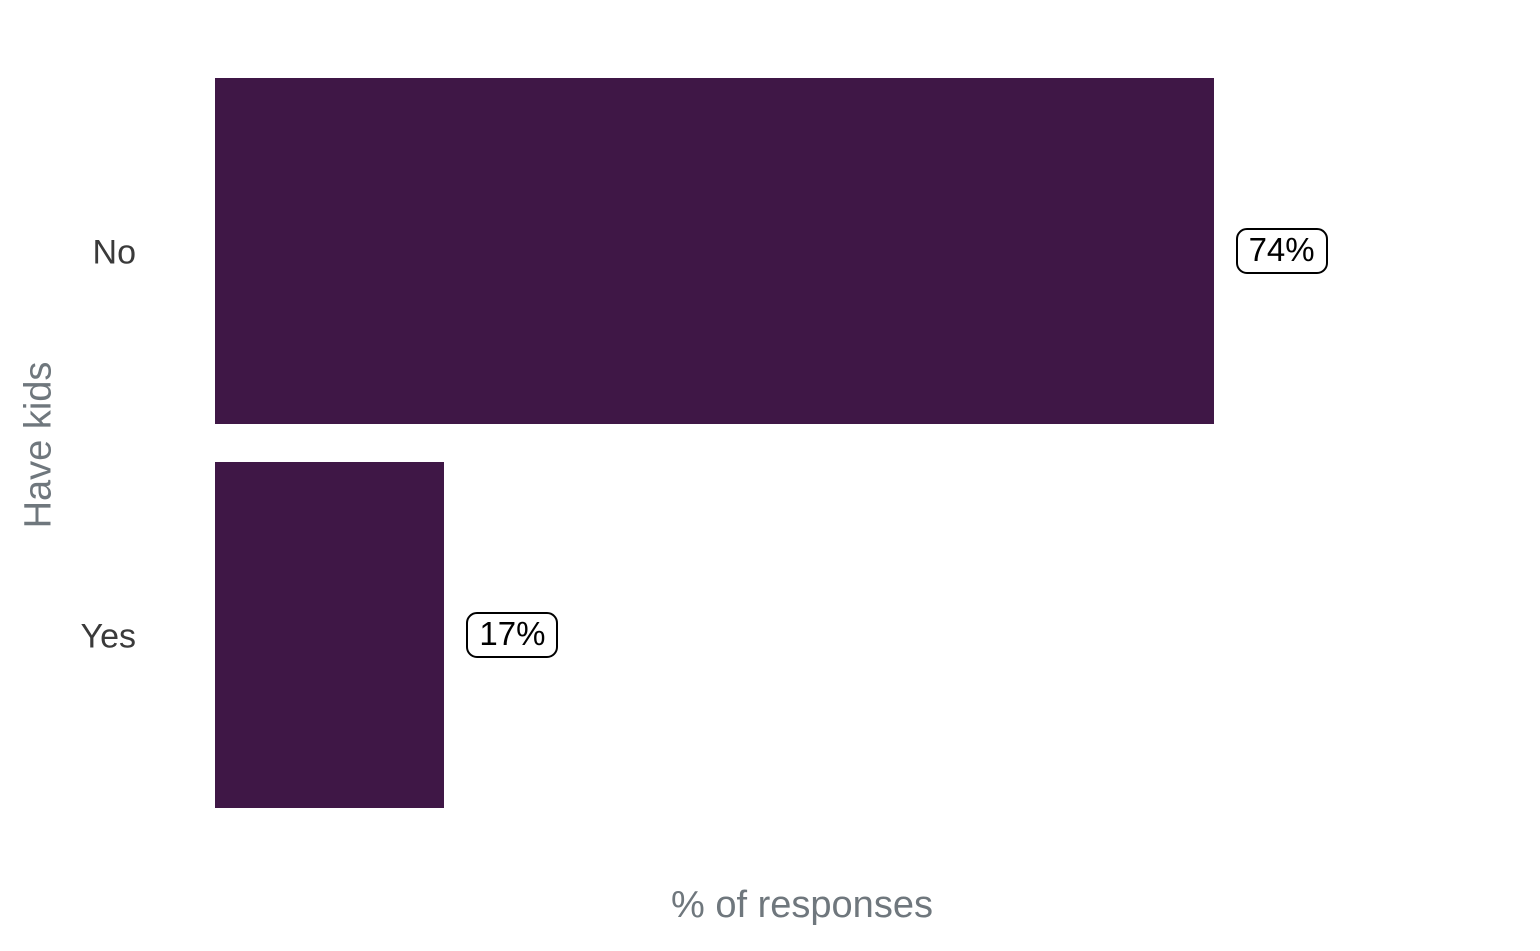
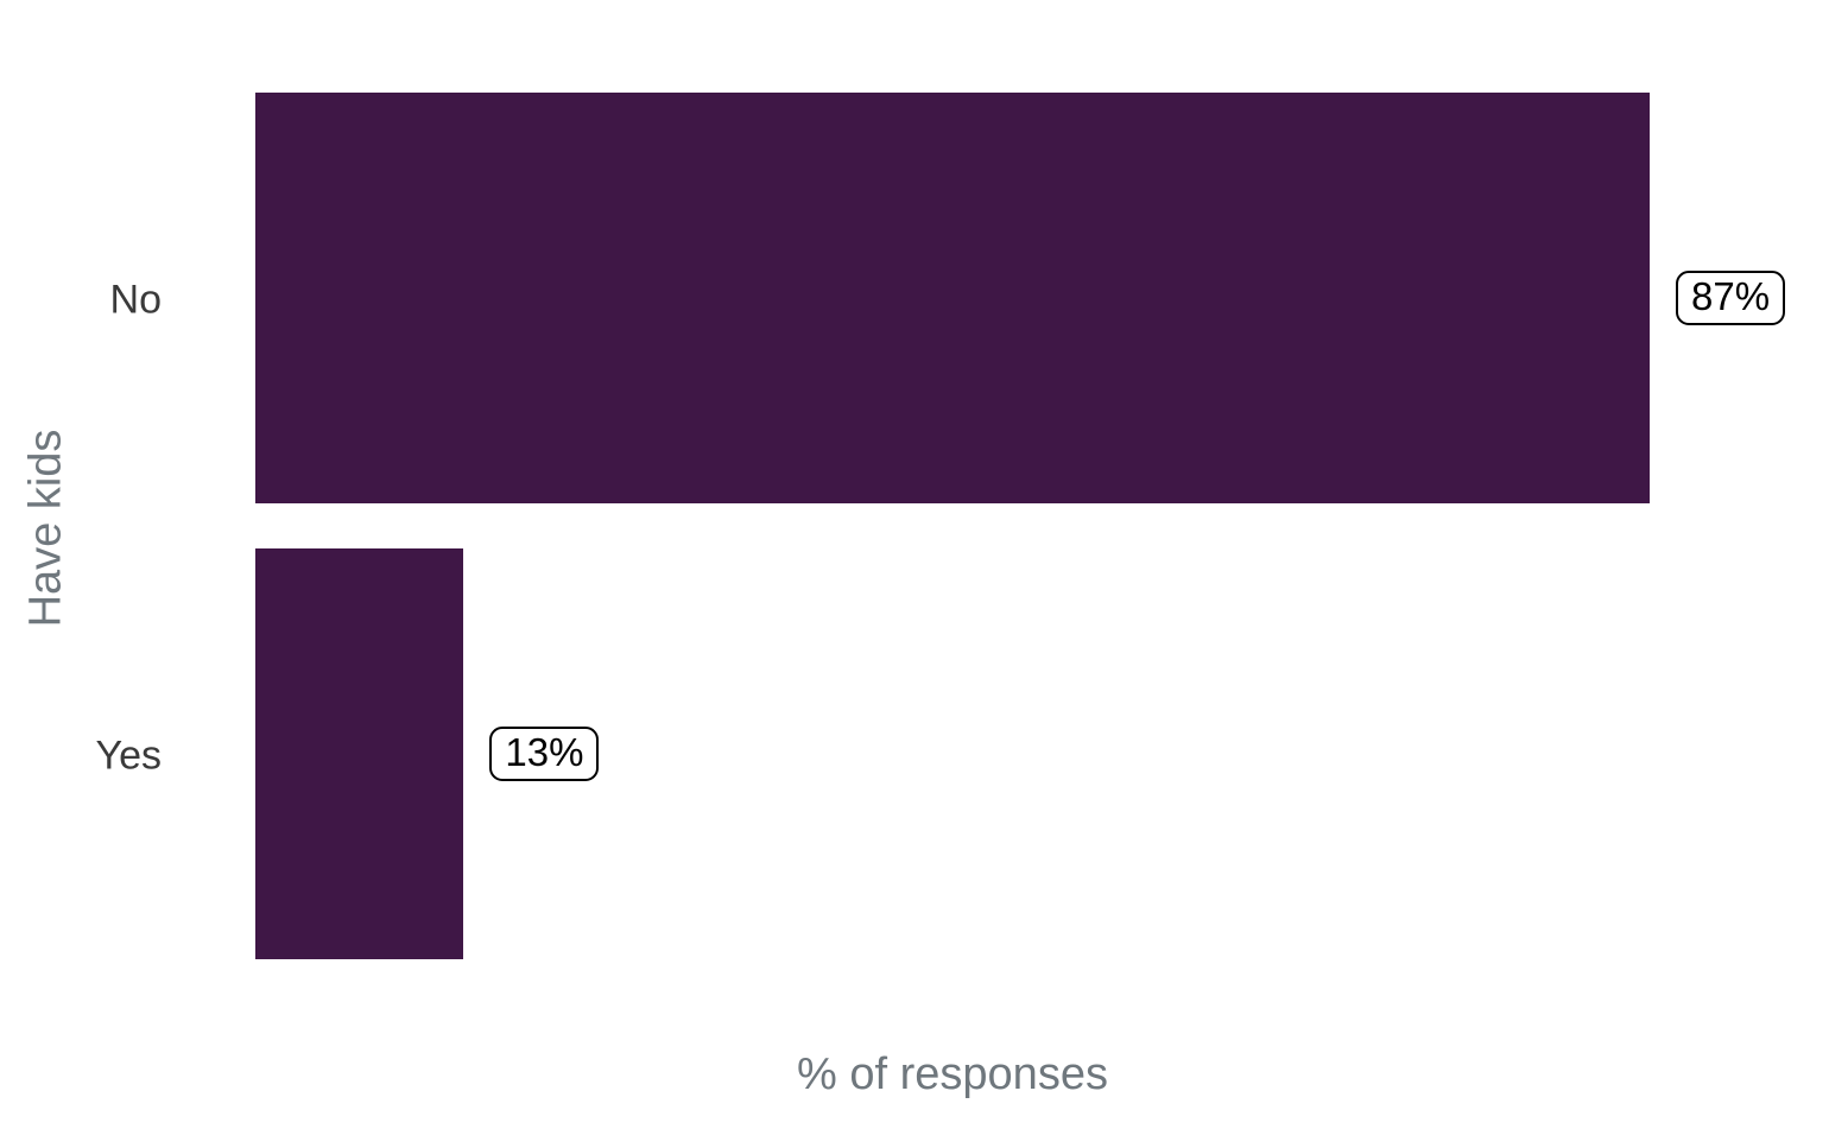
No: 74% -> 87%
Yes: 17% -> 13%
